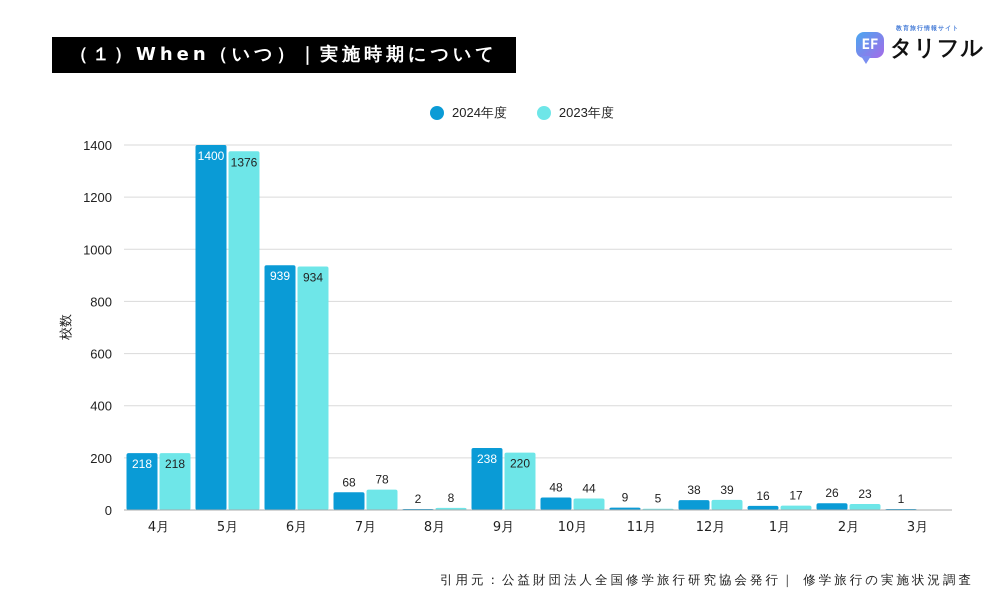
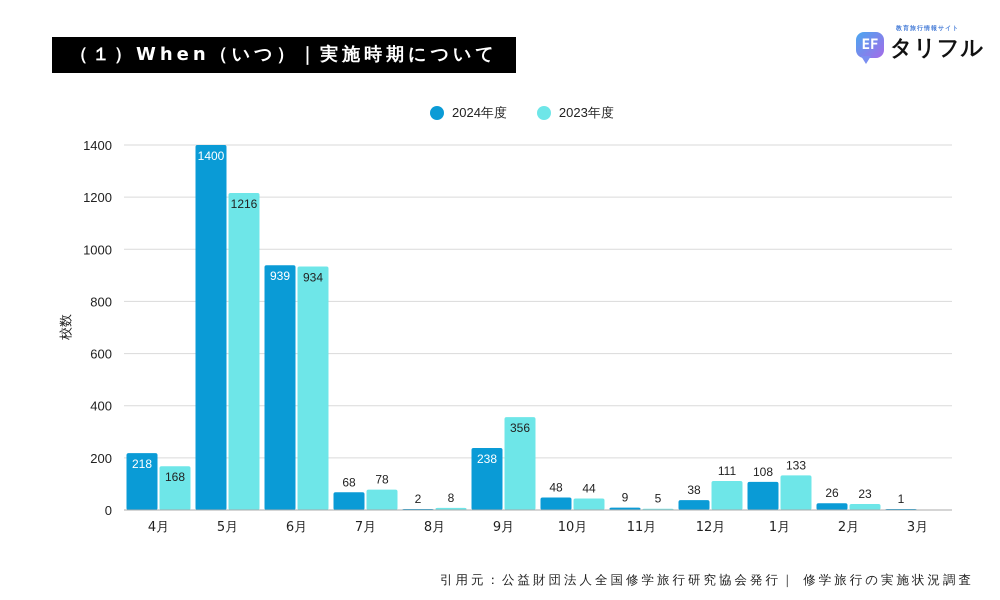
2023年度/4月: 218 -> 168
2023年度/5月: 1376 -> 1216
2023年度/9月: 220 -> 356
2023年度/12月: 39 -> 111
2024年度/1月: 16 -> 108
2023年度/1月: 17 -> 133
